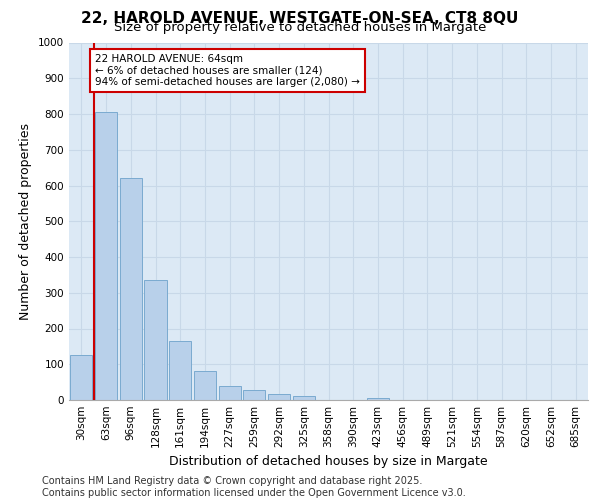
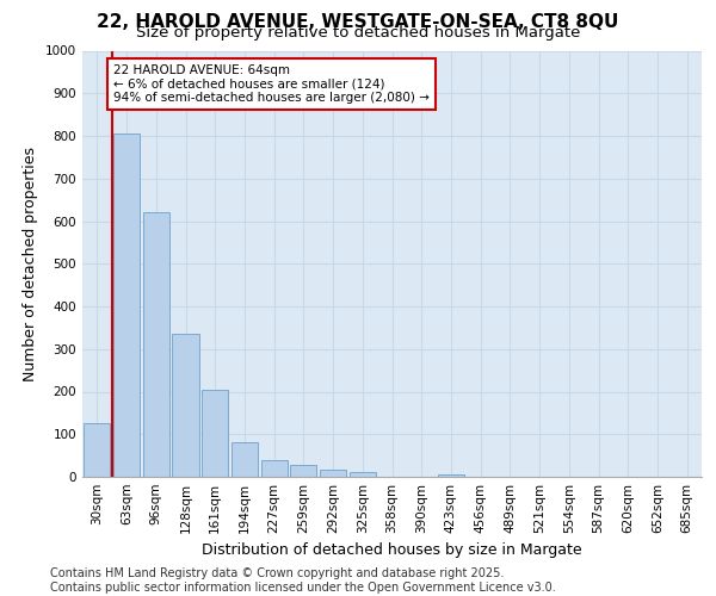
161sqm: 165 -> 205
